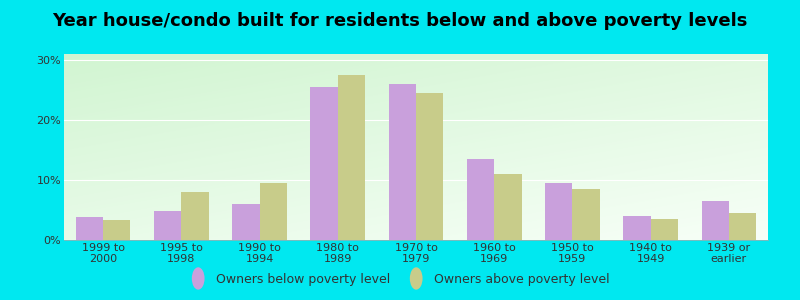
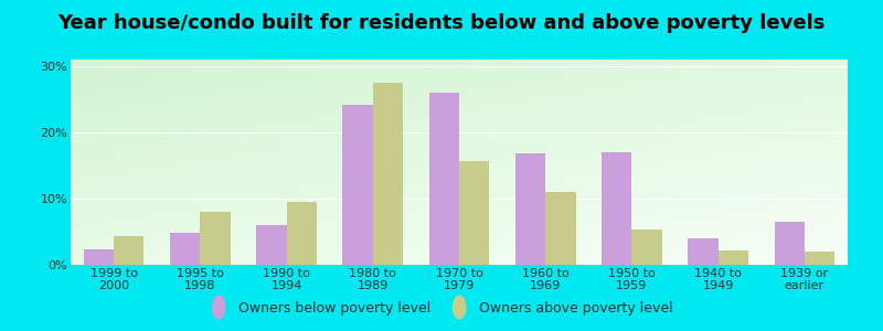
Owners below poverty level/1999 to 2000: 3.8% -> 2.4%
Owners above poverty level/1999 to 2000: 3.3% -> 4.4%
Owners below poverty level/1980 to 1989: 25.5% -> 24.2%
Owners above poverty level/1970 to 1979: 24.5% -> 15.6%
Owners below poverty level/1960 to 1969: 13.5% -> 16.8%
Owners below poverty level/1950 to 1959: 9.5% -> 17.0%
Owners above poverty level/1950 to 1959: 8.5% -> 5.4%
Owners above poverty level/1940 to 1949: 3.5% -> 2.2%
Owners above poverty level/1939 or earlier: 4.5% -> 2.0%
